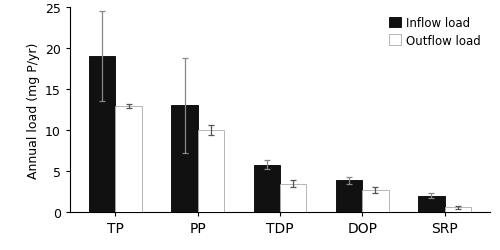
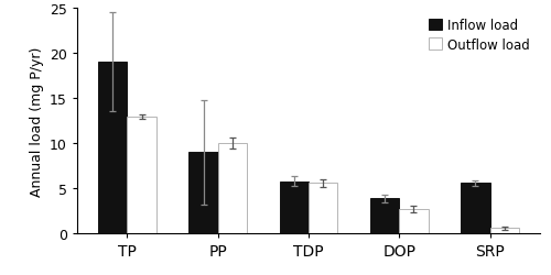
Inflow load/PP: 13.0 -> 9.0
Outflow load/TDP: 3.5 -> 5.6
Inflow load/SRP: 2.0 -> 5.6
